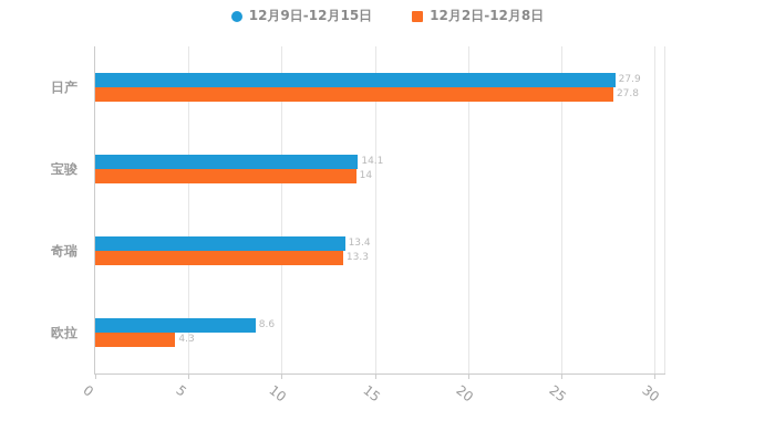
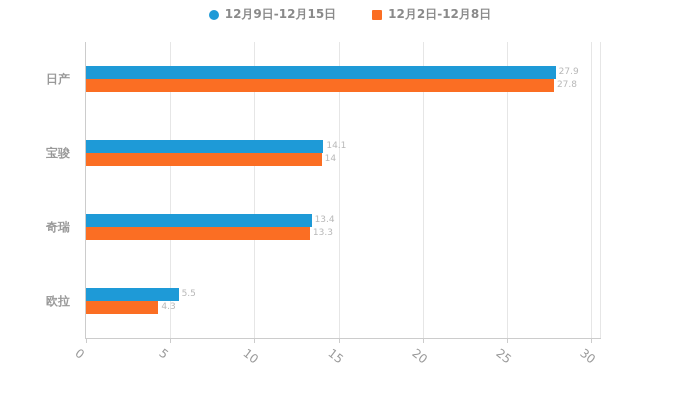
12月9日-12月15日/欧拉: 8.6 -> 5.5
